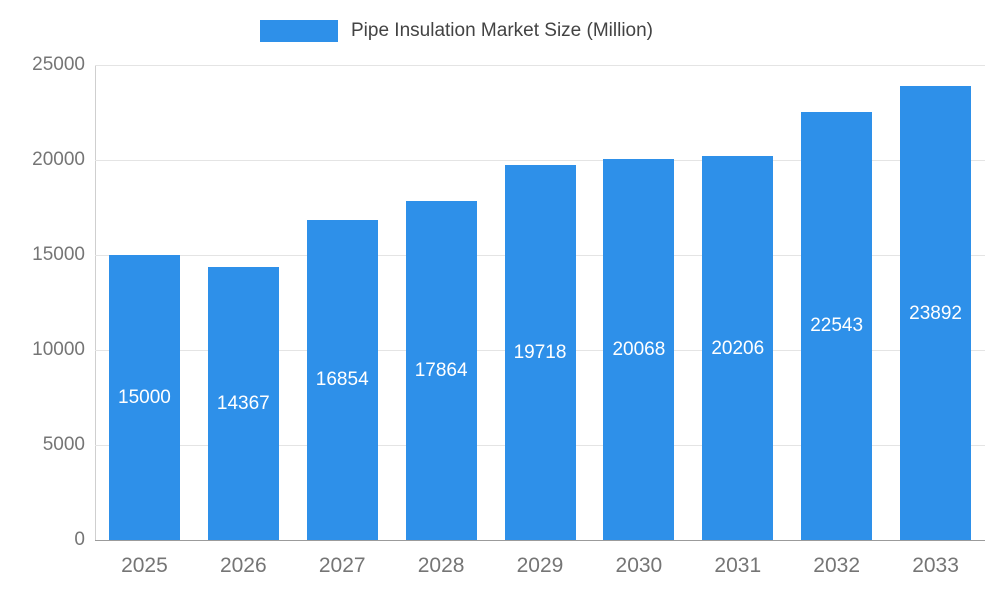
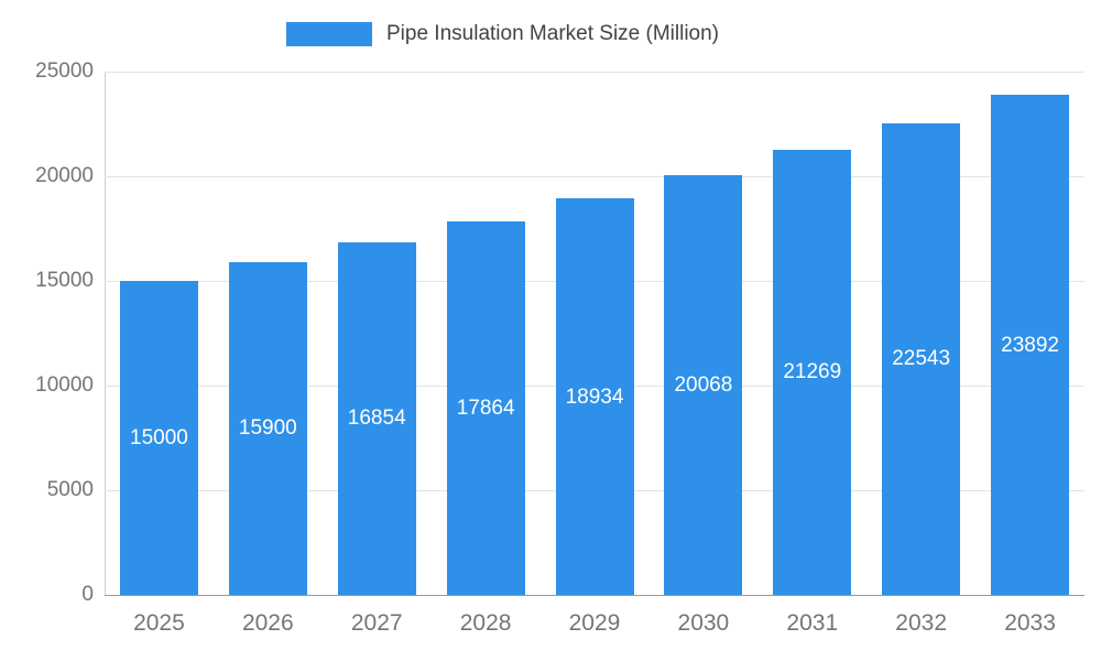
2026: 14367 -> 15900
2029: 19718 -> 18934
2031: 20206 -> 21269
